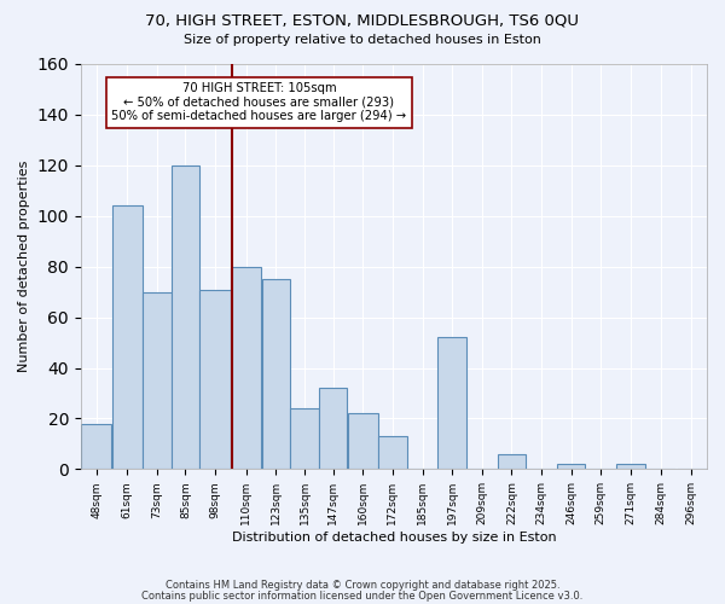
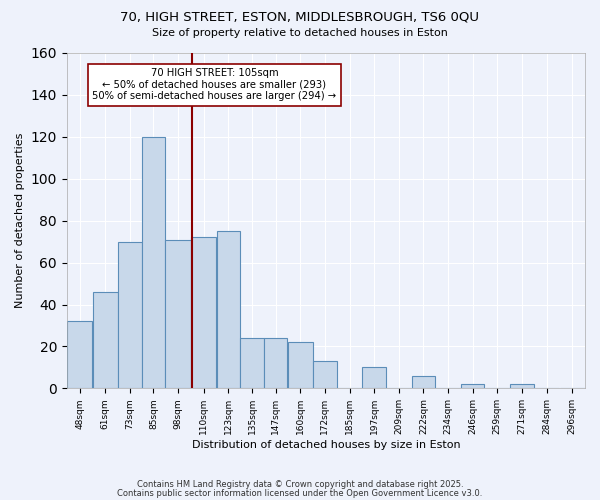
48sqm: 18 -> 32
61sqm: 104 -> 46
110sqm: 80 -> 72
147sqm: 32 -> 24
197sqm: 52 -> 10
